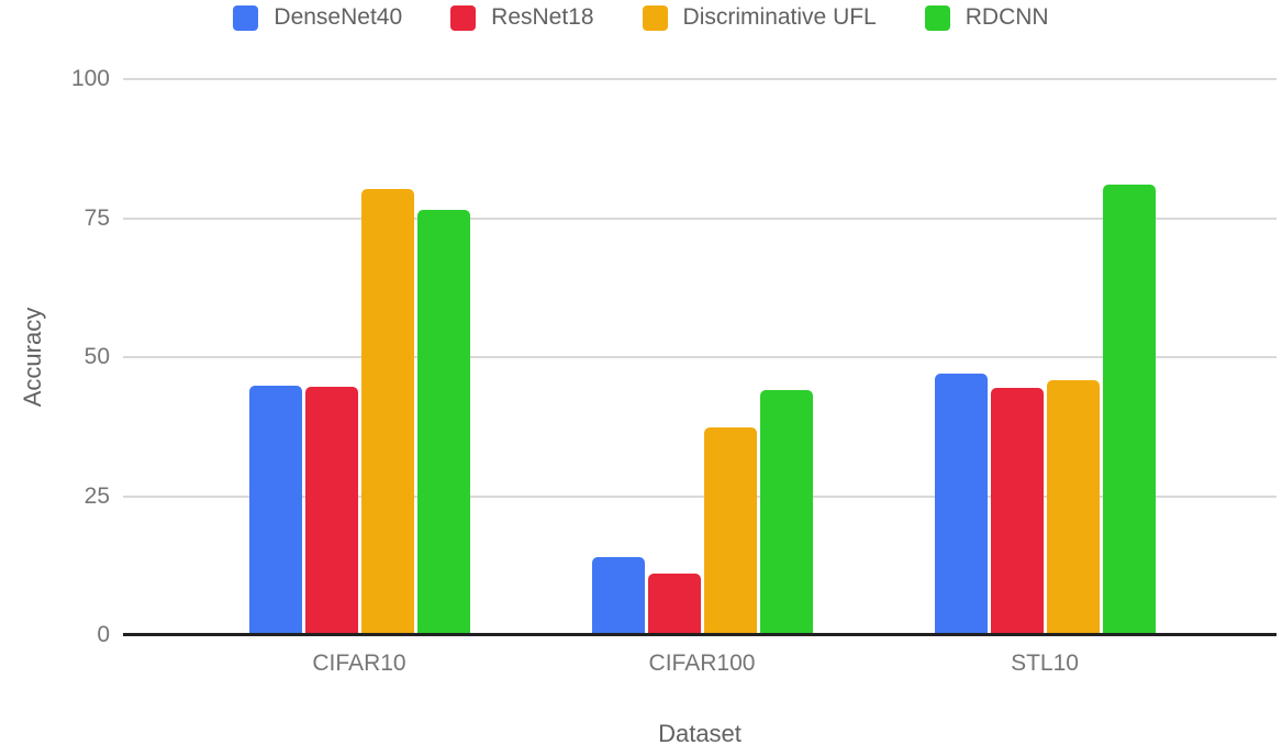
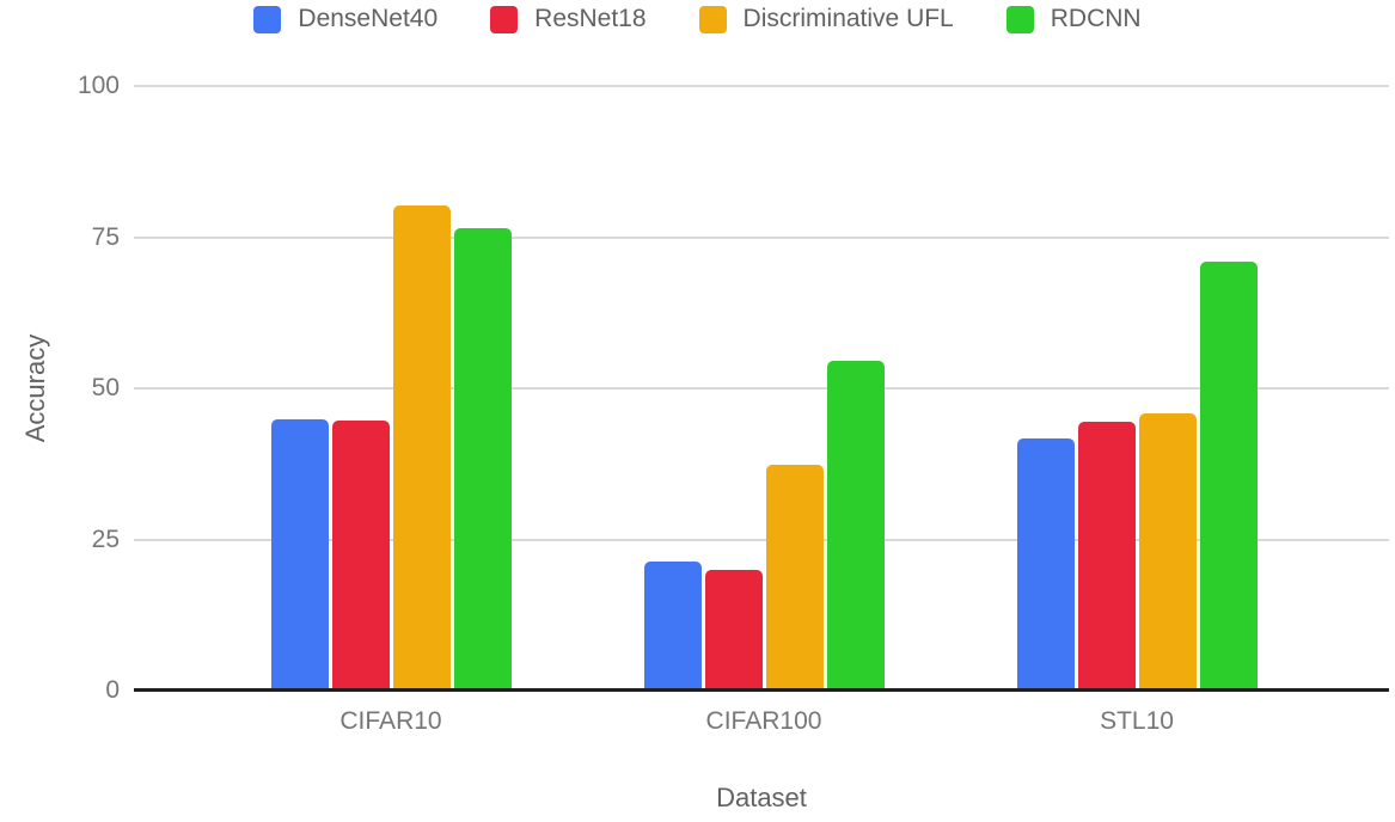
DenseNet40/CIFAR100: 14 -> 21
ResNet18/CIFAR100: 11 -> 20
RDCNN/CIFAR100: 44 -> 55
DenseNet40/STL10: 47 -> 42
RDCNN/STL10: 81 -> 71
